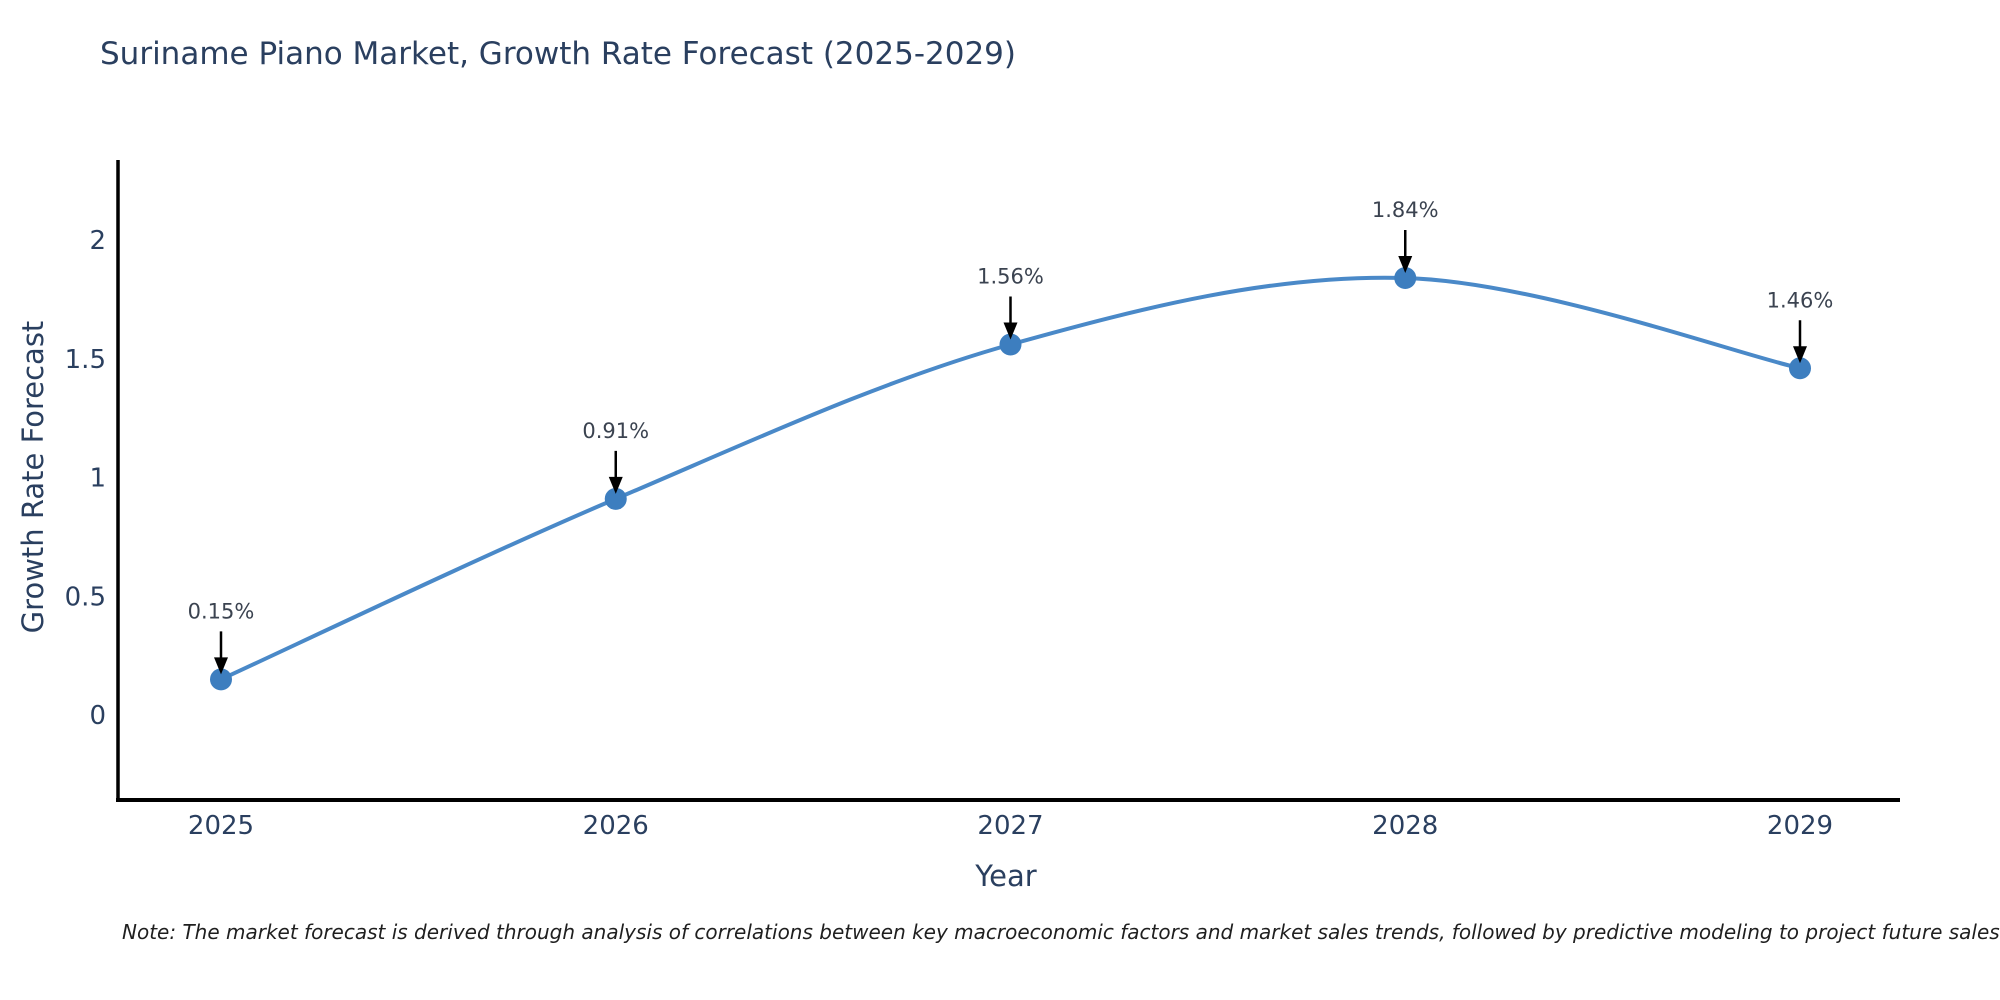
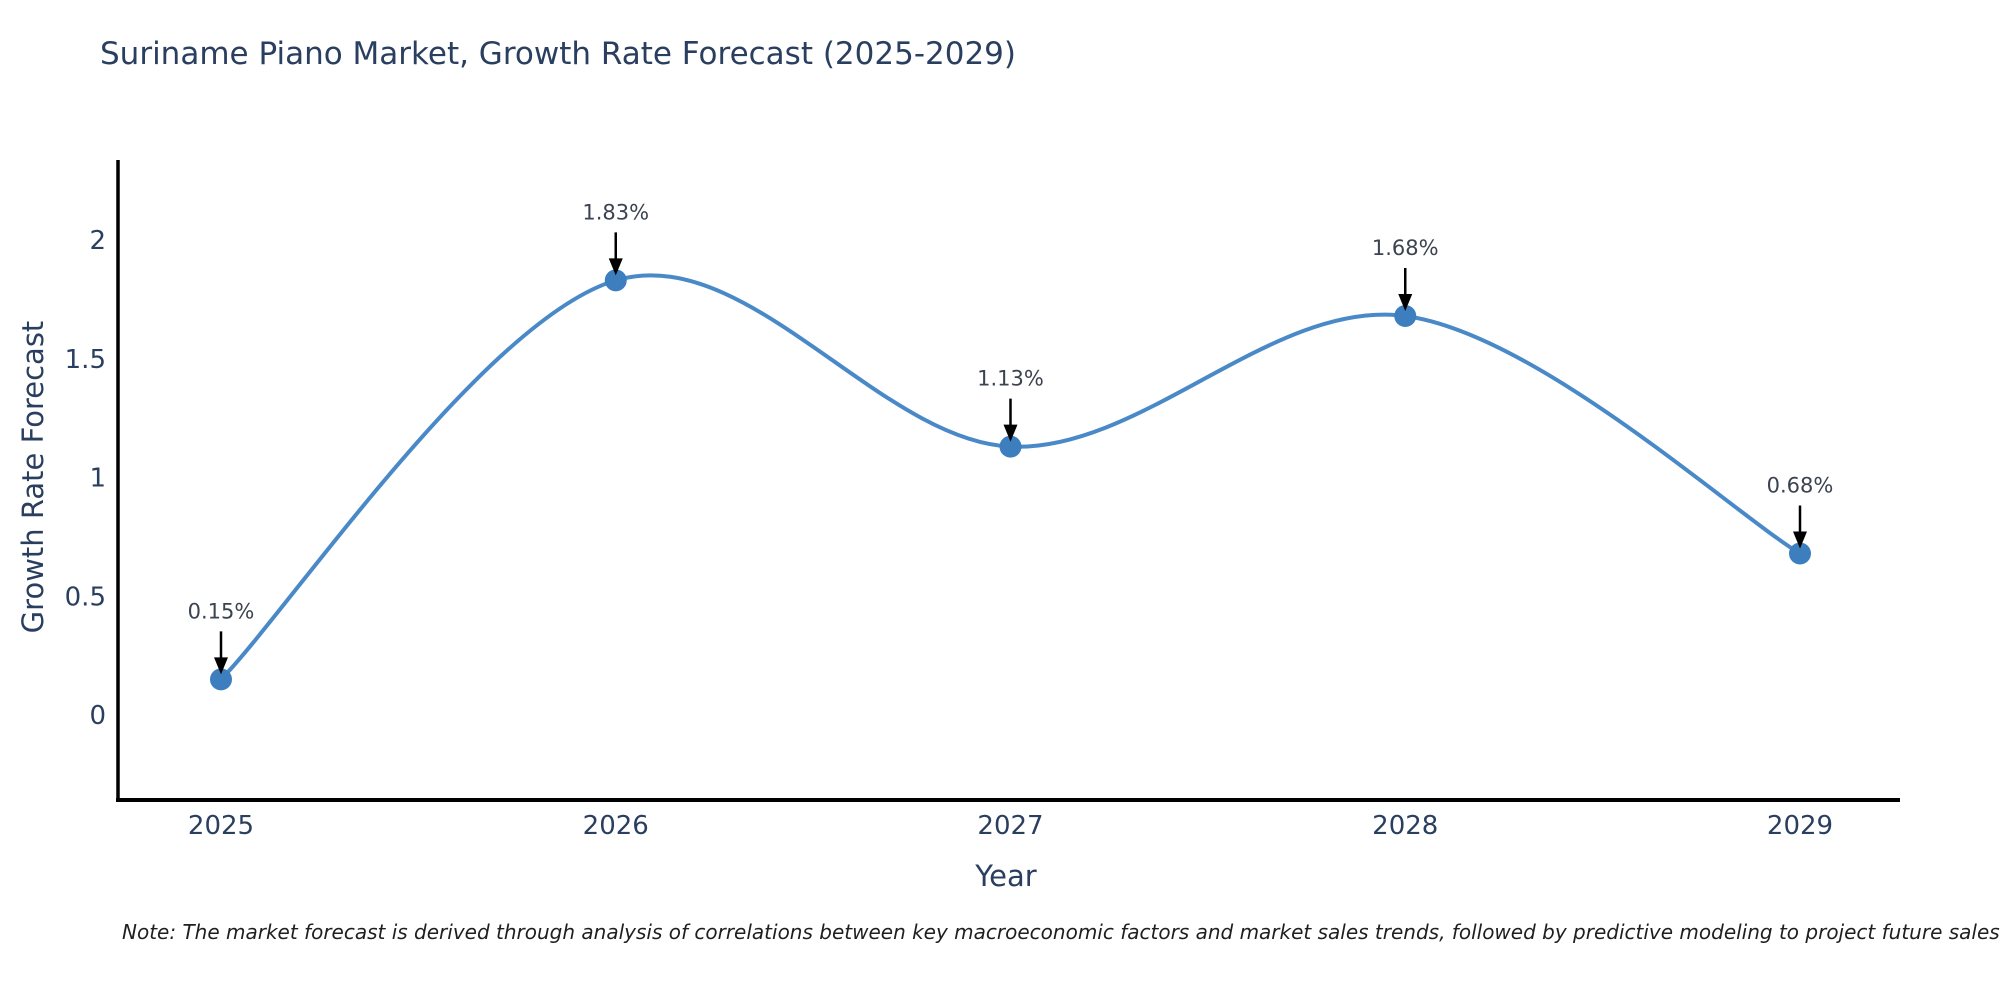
2026: 0.91% -> 1.83%
2027: 1.56% -> 1.13%
2028: 1.84% -> 1.68%
2029: 1.46% -> 0.68%
